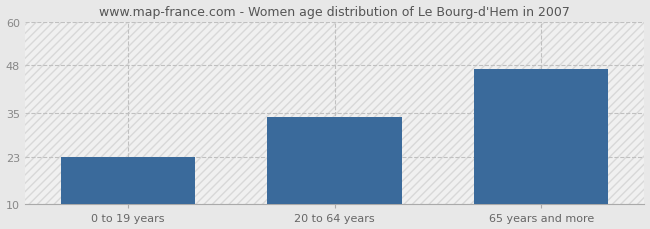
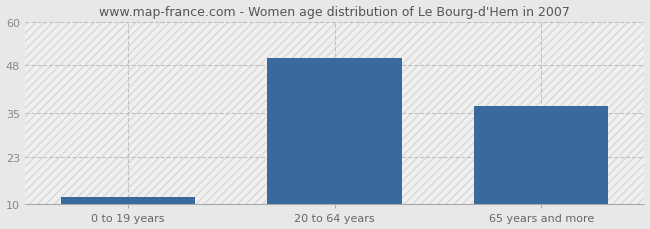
0 to 19 years: 23 -> 12
20 to 64 years: 34 -> 50
65 years and more: 47 -> 37
